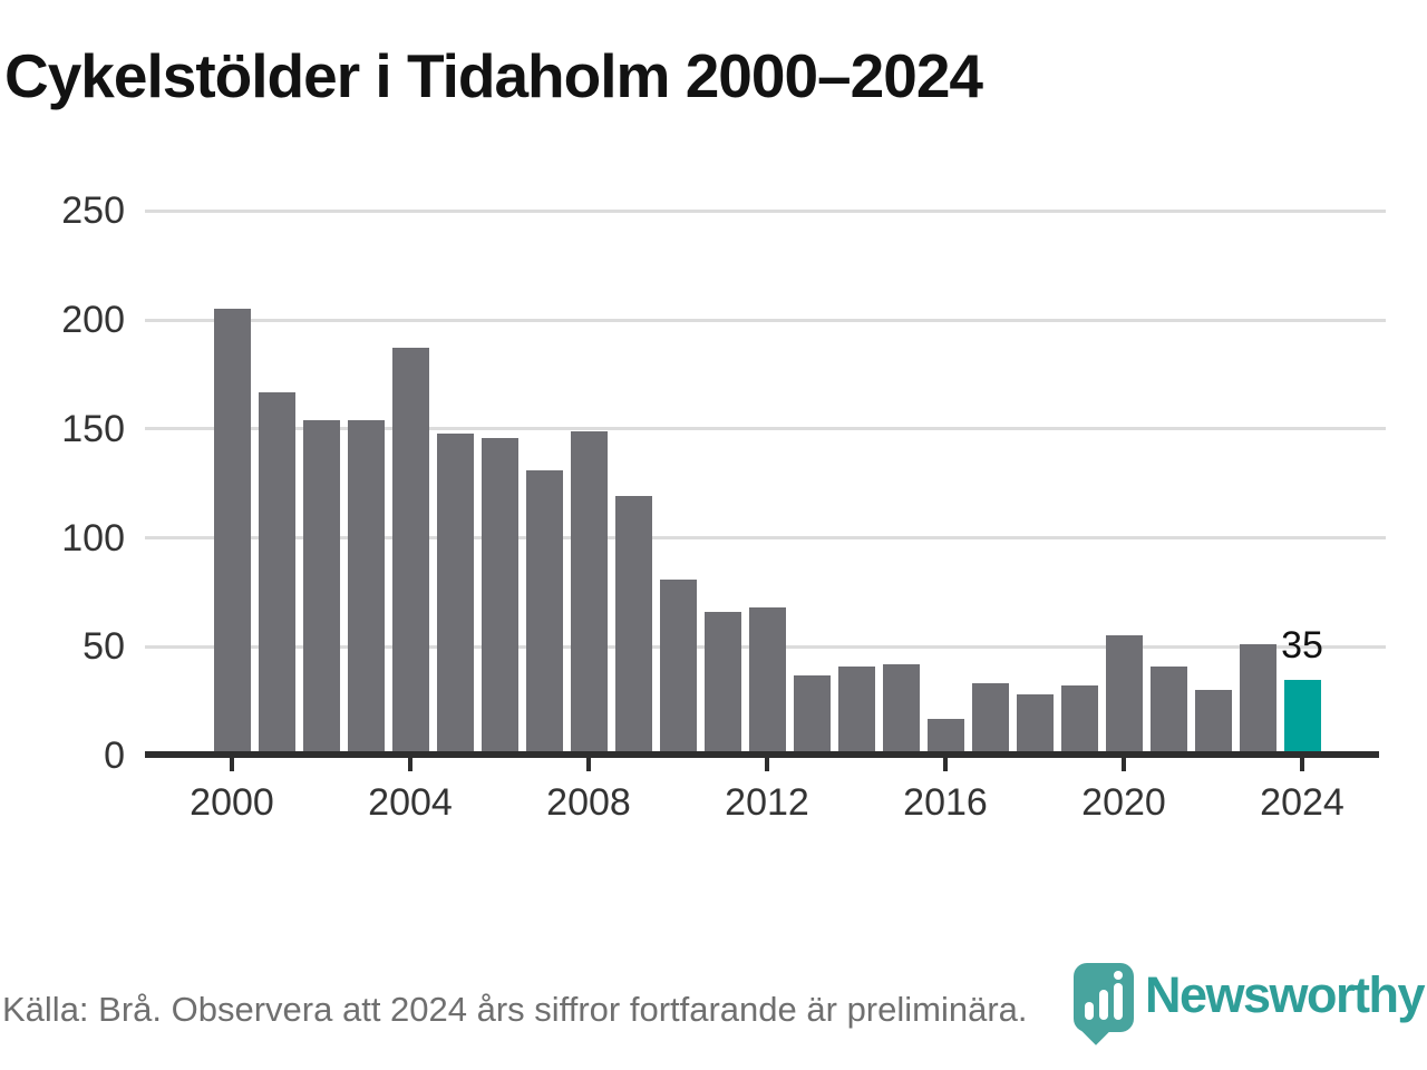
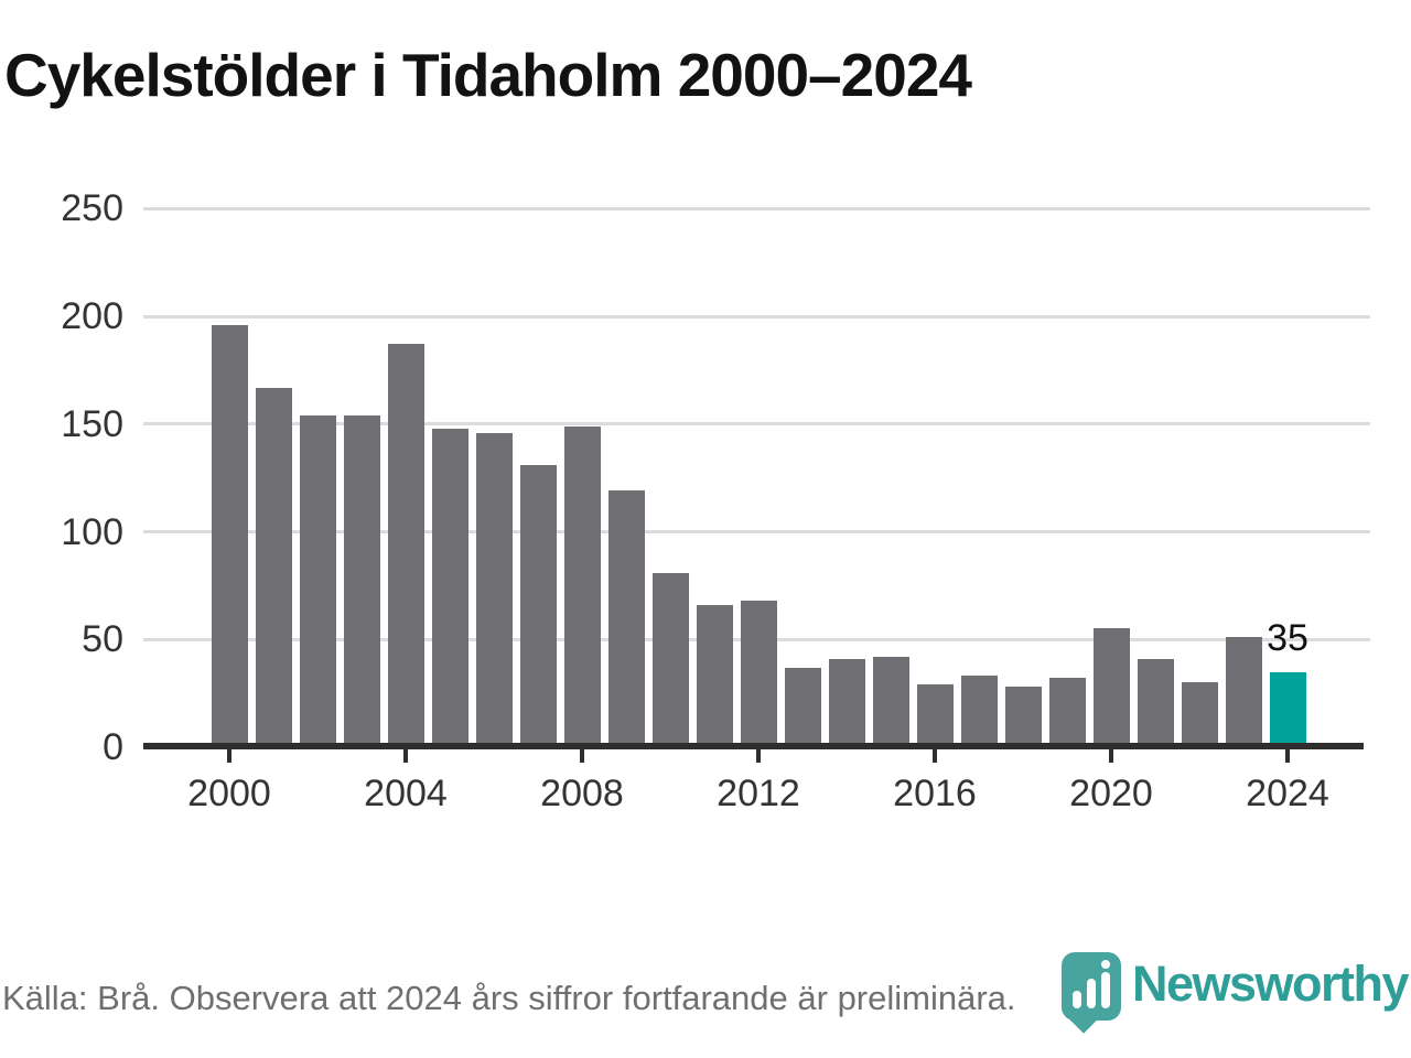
2000: 205 -> 196
2016: 17 -> 29
